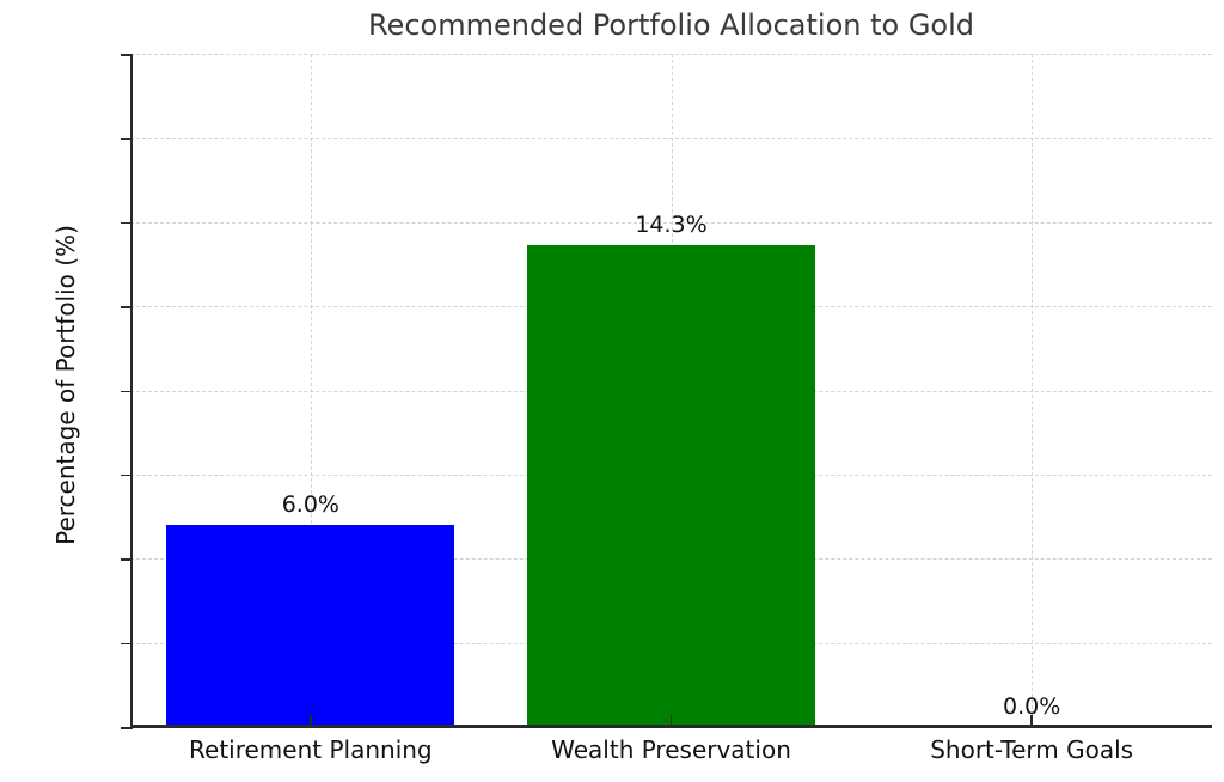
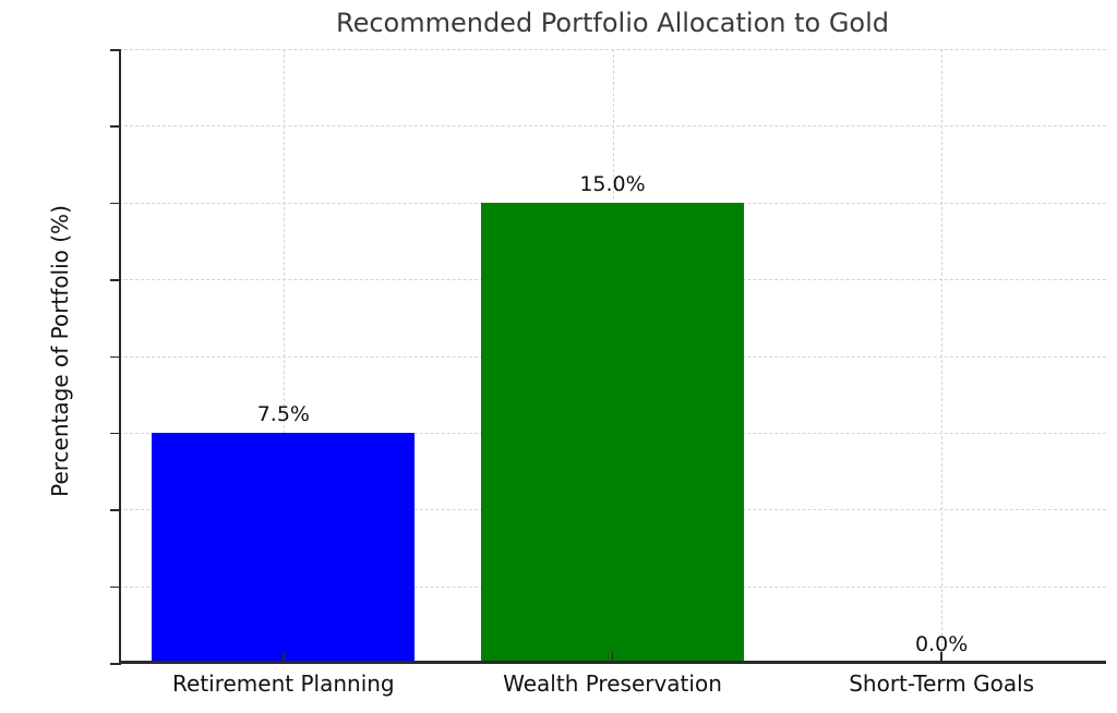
Retirement Planning: 6.0% -> 7.5%
Wealth Preservation: 14.3% -> 15.0%
